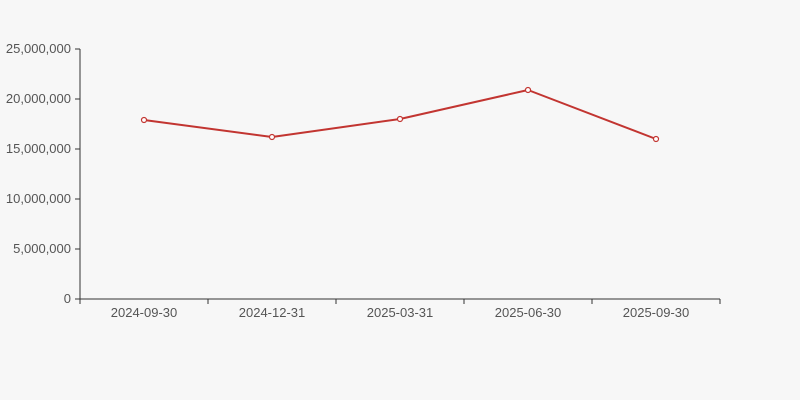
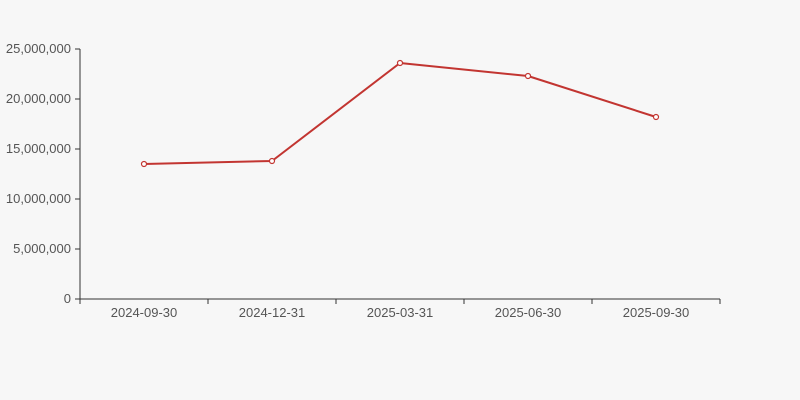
2024-09-30: 17900000 -> 13500000
2024-12-31: 16200000 -> 13800000
2025-03-31: 18000000 -> 23600000
2025-06-30: 20900000 -> 22300000
2025-09-30: 16000000 -> 18200000
